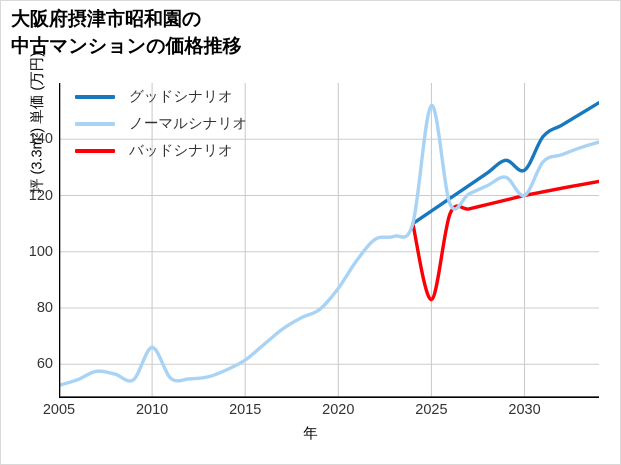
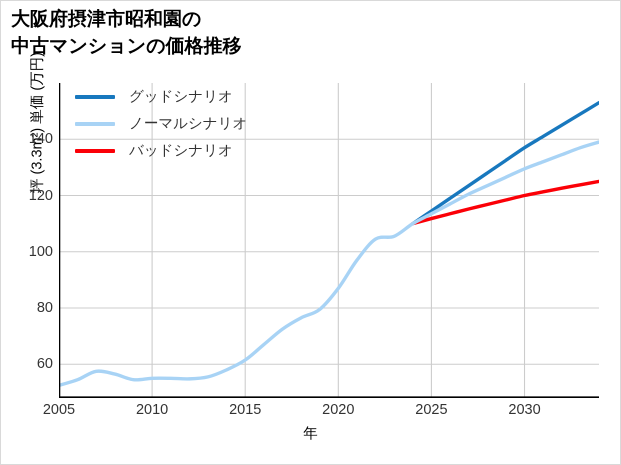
ノーマルシナリオ/2010: 66 -> 55
ノーマルシナリオ/2025: 152 -> 114
バッドシナリオ/2025: 83 -> 112
ノーマルシナリオ/2030: 120 -> 130
グッドシナリオ/2030: 129 -> 137
